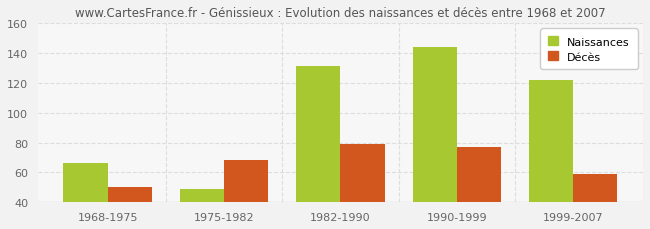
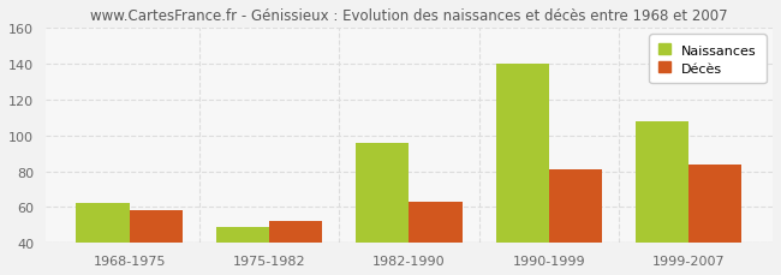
Naissances/1968-1975: 66 -> 62
Décès/1968-1975: 50 -> 58
Décès/1975-1982: 68 -> 52
Naissances/1982-1990: 131 -> 96
Décès/1982-1990: 79 -> 63
Naissances/1990-1999: 144 -> 140
Décès/1990-1999: 77 -> 81
Naissances/1999-2007: 122 -> 108
Décès/1999-2007: 59 -> 84
